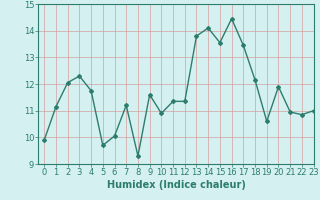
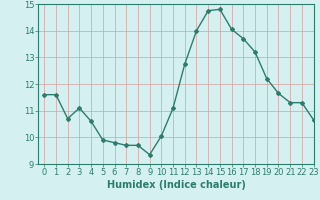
0: 9.90 -> 11.60
1: 11.15 -> 11.60
2: 12.05 -> 10.70
3: 12.30 -> 11.10
4: 11.75 -> 10.60
5: 9.70 -> 9.90
6: 10.05 -> 9.80
7: 11.20 -> 9.70
8: 9.30 -> 9.70
9: 11.60 -> 9.35
10: 10.90 -> 10.05
11: 11.35 -> 11.10
12: 11.35 -> 12.75
13: 13.80 -> 14.00
14: 14.10 -> 14.75
15: 13.55 -> 14.80
16: 14.45 -> 14.05
17: 13.45 -> 13.70
18: 12.15 -> 13.20
19: 10.60 -> 12.20
20: 11.90 -> 11.65
21: 10.95 -> 11.30
22: 10.85 -> 11.30
23: 11.00 -> 10.65
